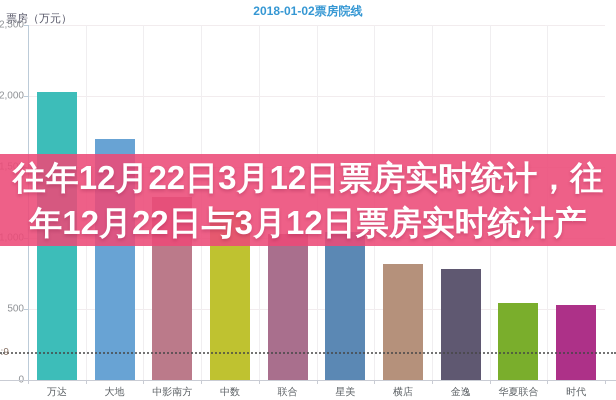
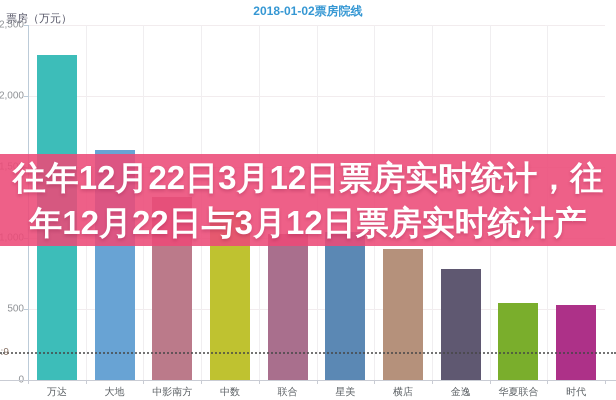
万达: 2030 -> 2290
大地: 1700 -> 1620
横店: 820 -> 920
